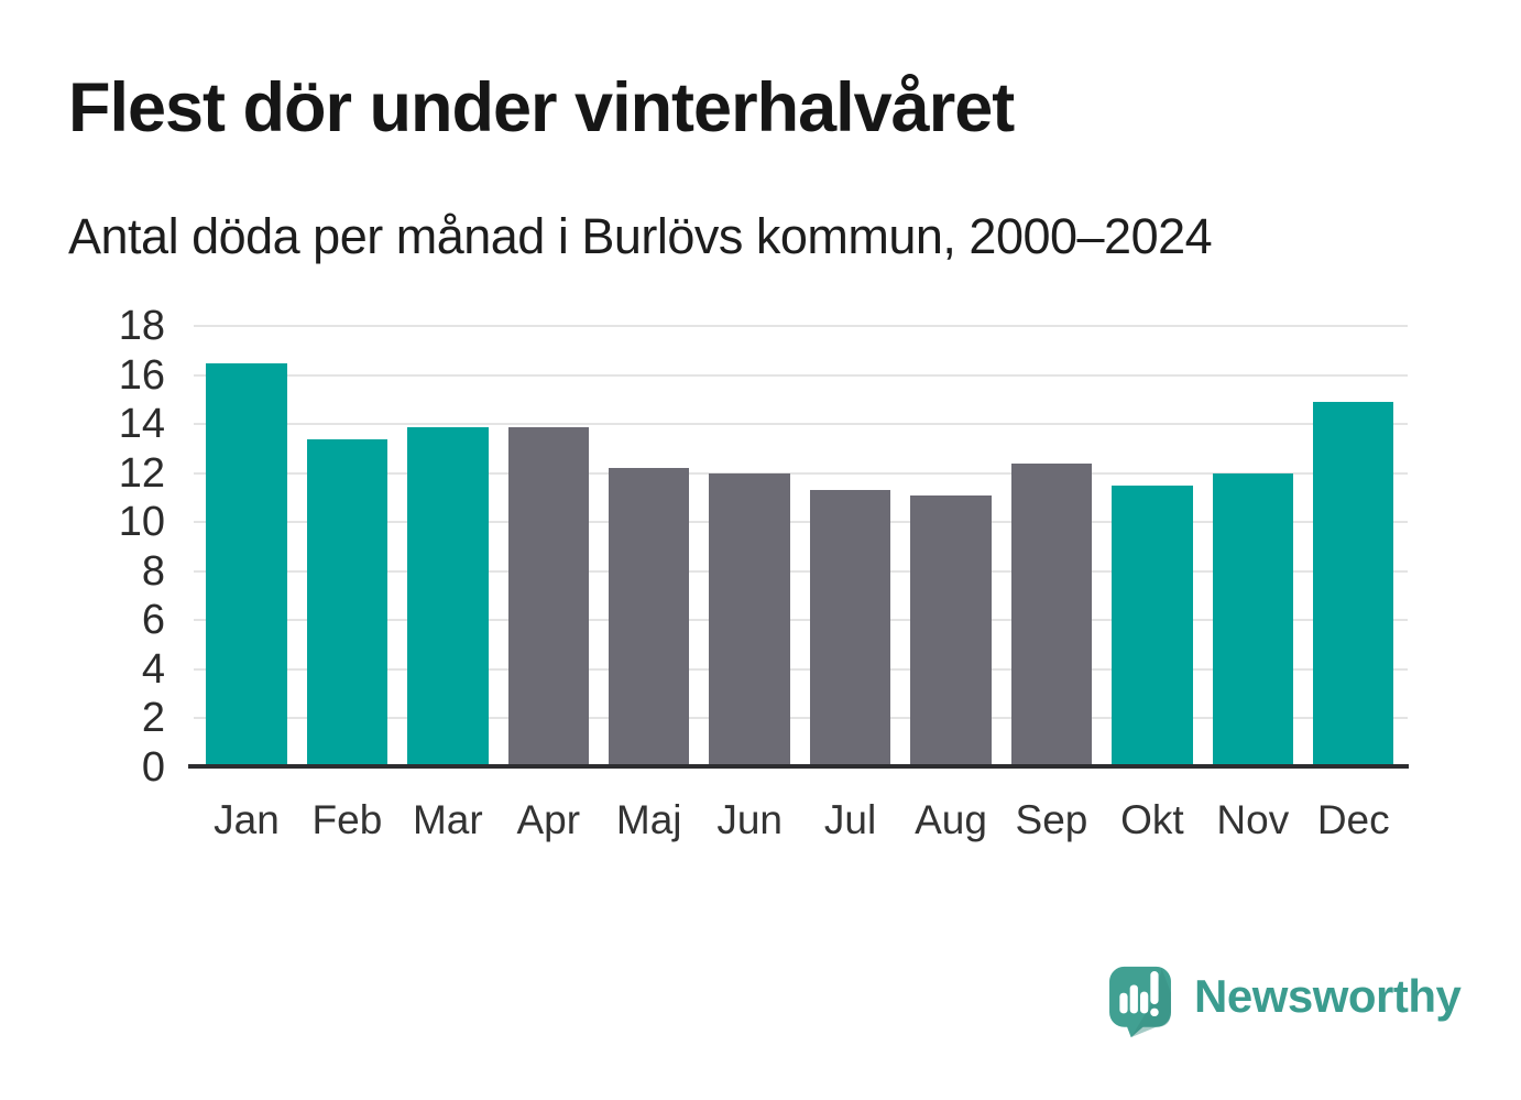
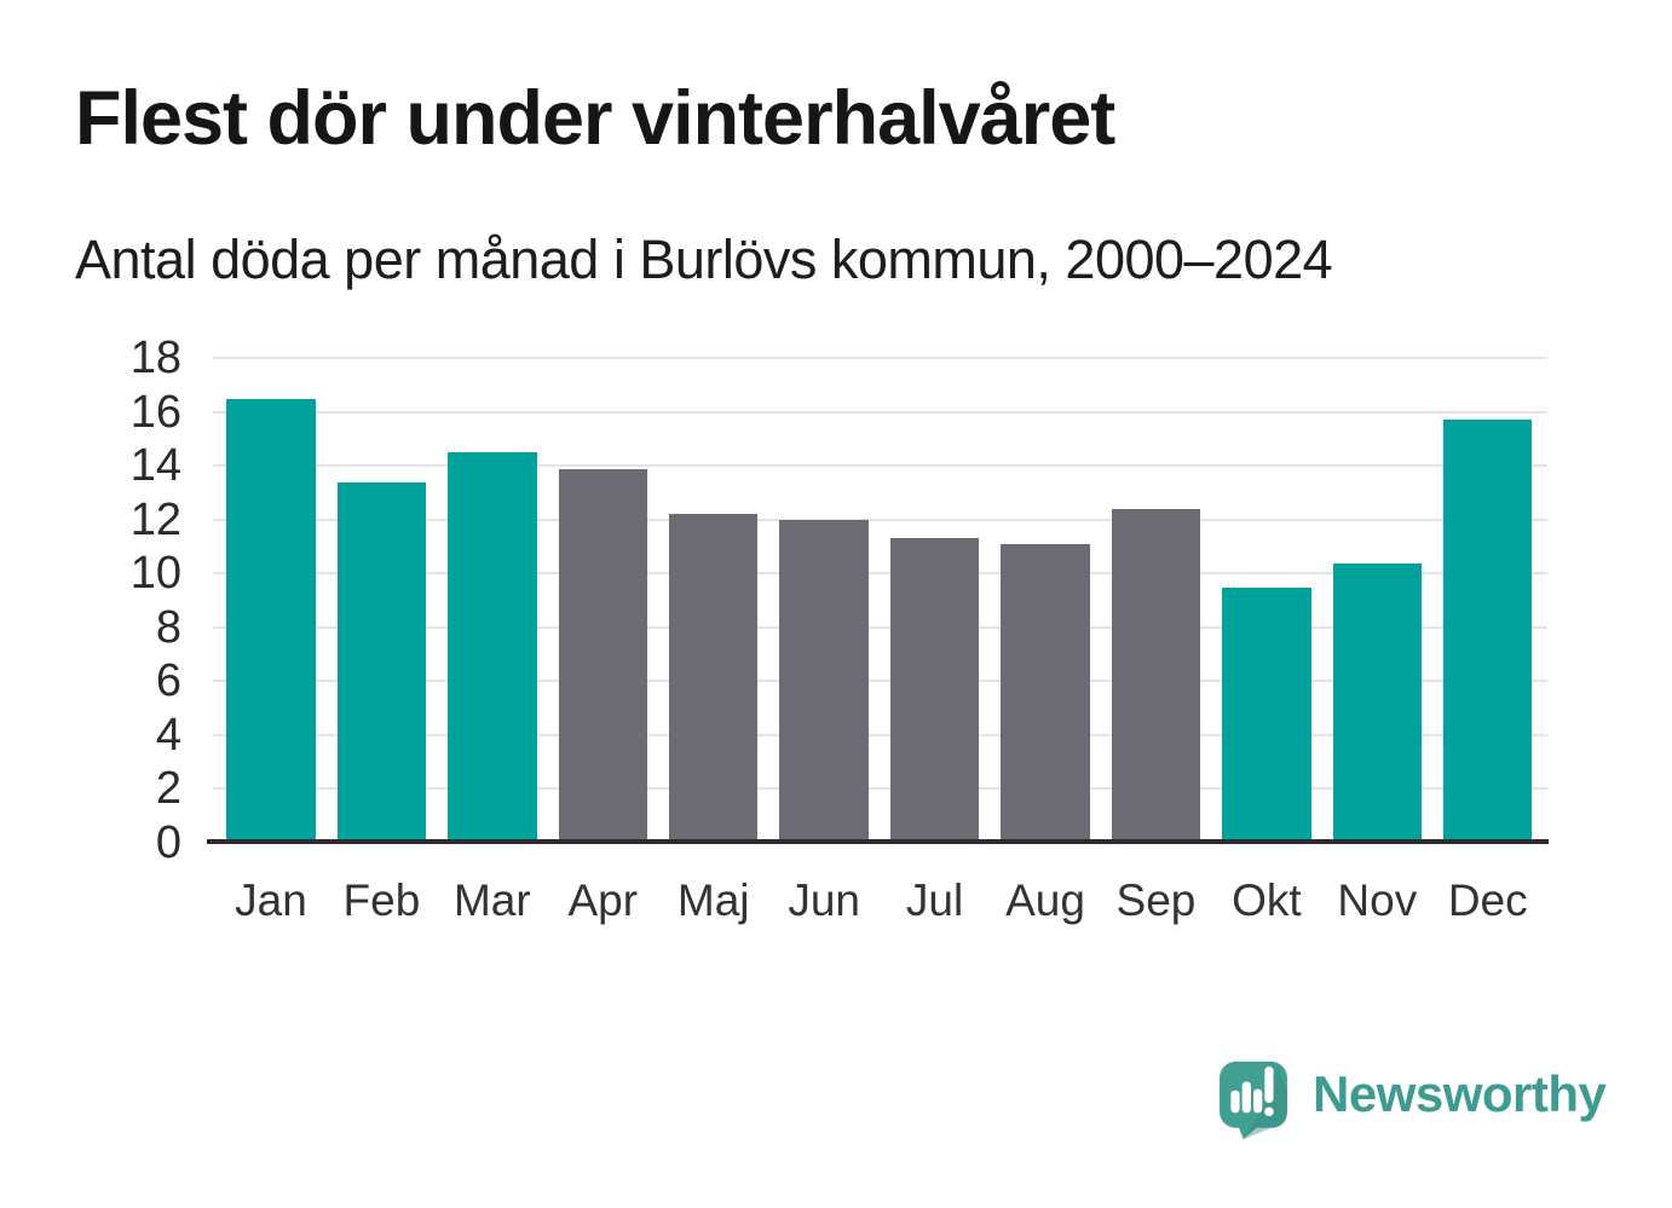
Mar: 13.8 -> 14.4
Okt: 11.4 -> 9.4
Nov: 11.9 -> 10.3
Dec: 14.8 -> 15.6
